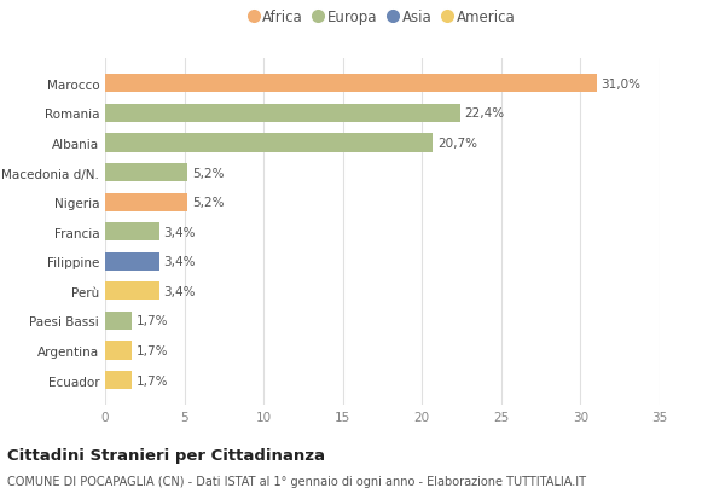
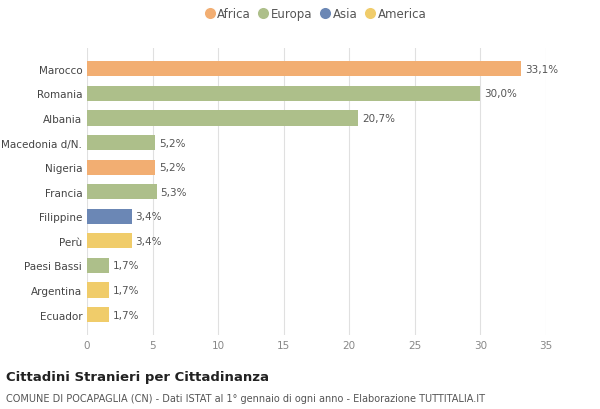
Marocco: 31,0% -> 33,1%
Romania: 22,4% -> 30,0%
Francia: 3,4% -> 5,3%
